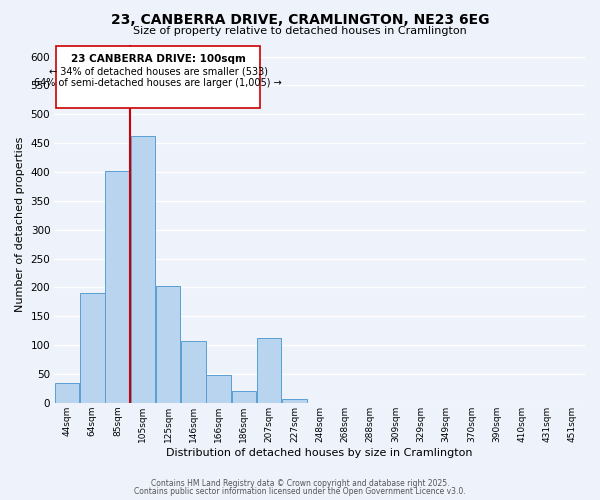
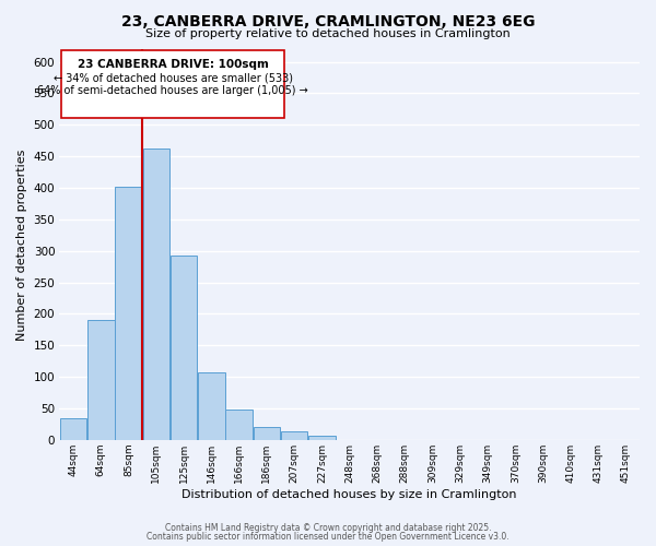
125sqm: 202 -> 292
207sqm: 112 -> 13
